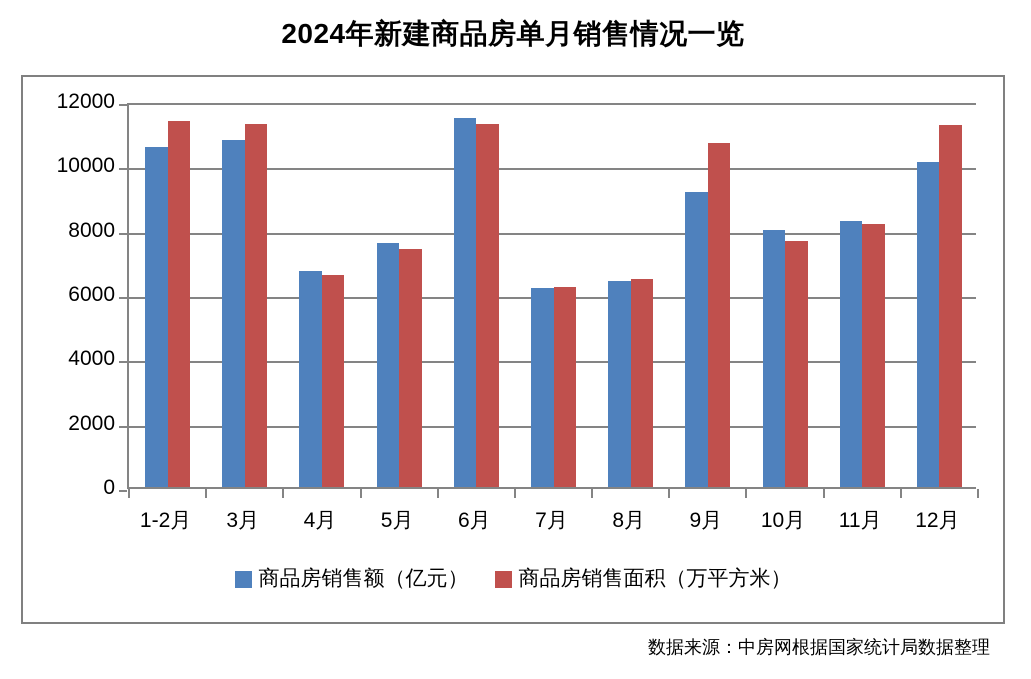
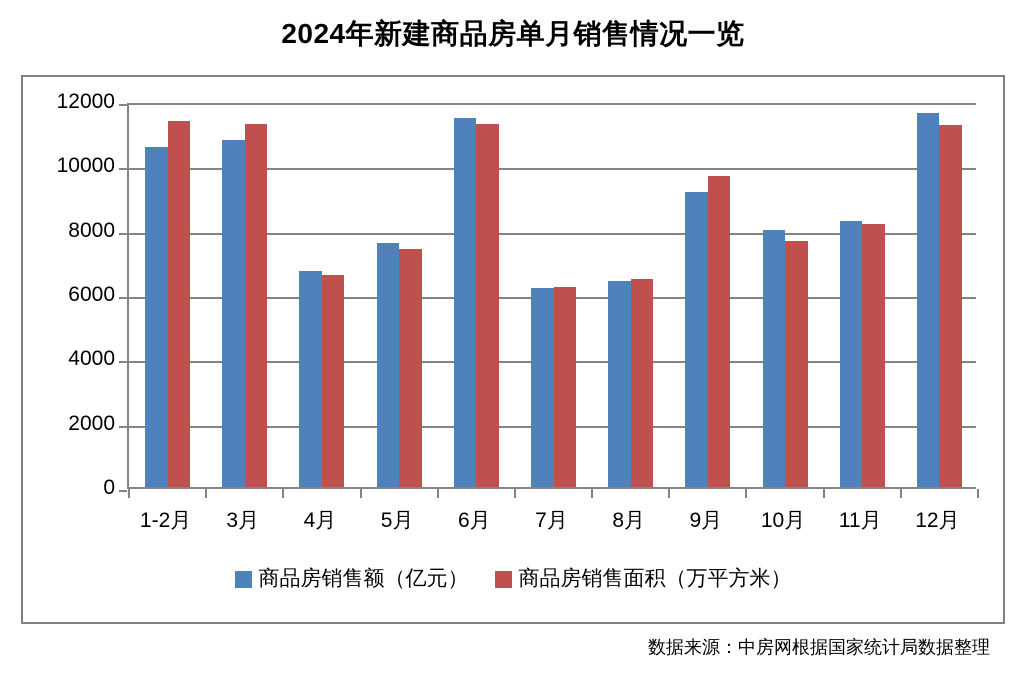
商品房销售面积（万平方米）/9月: 10700 -> 9700
商品房销售额（亿元）/12月: 10100 -> 11600
